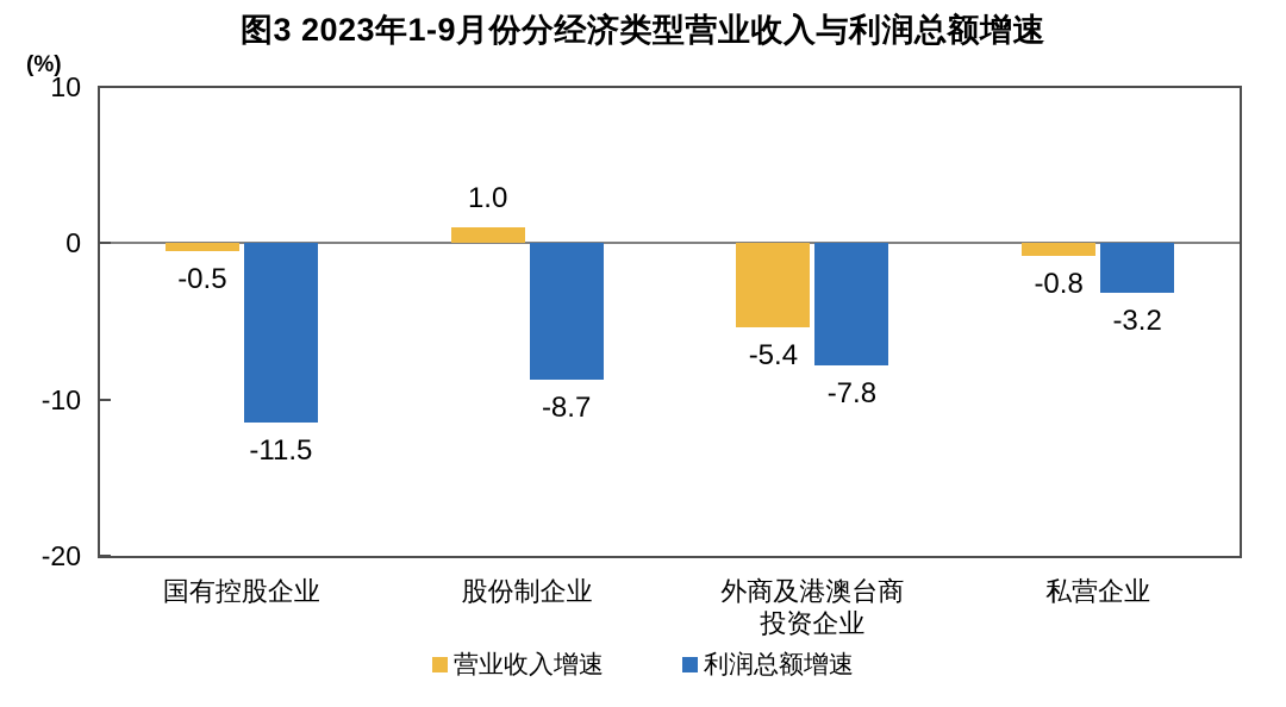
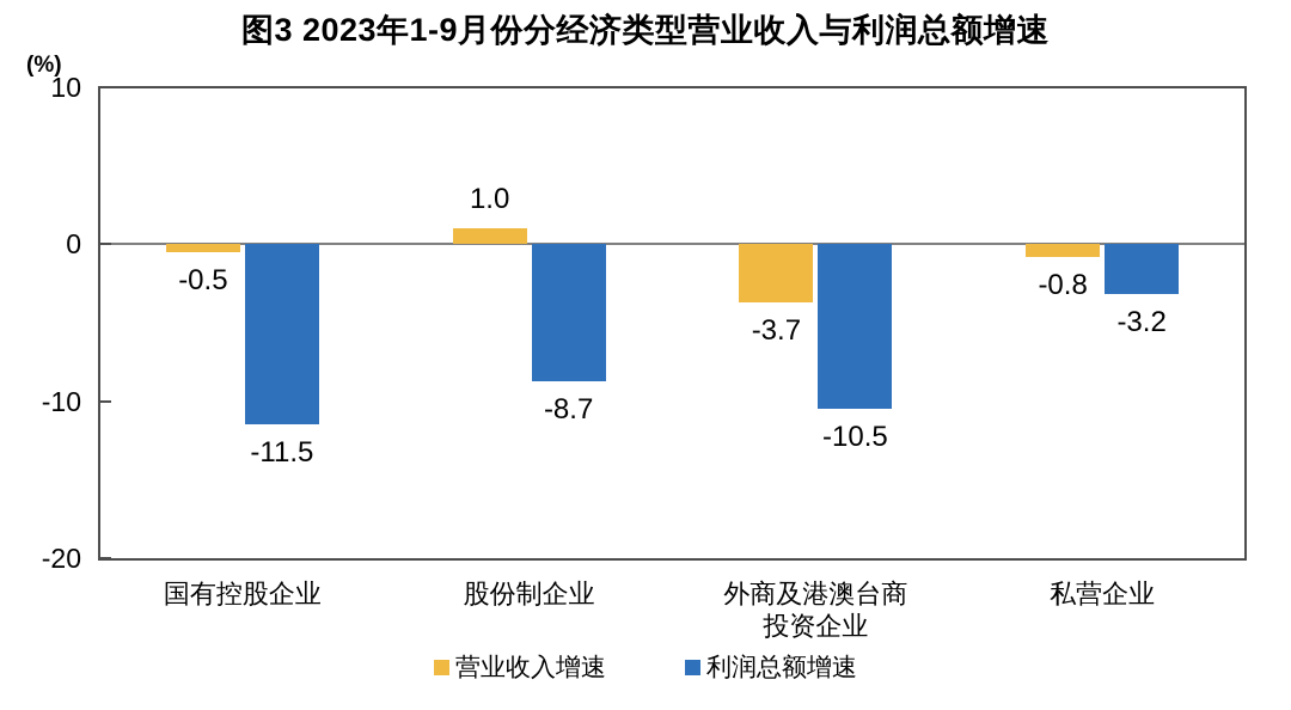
营业收入增速/外商及港澳台商 投资企业: -5.4 -> -3.7
利润总额增速/外商及港澳台商 投资企业: -7.8 -> -10.5
